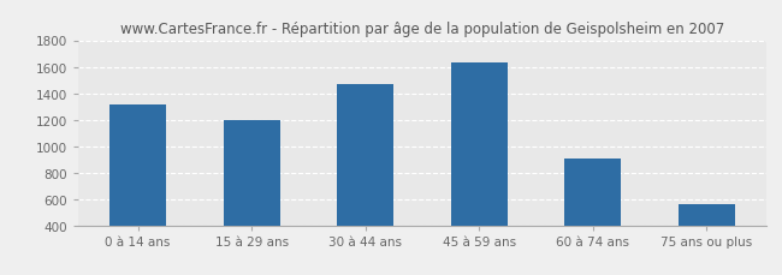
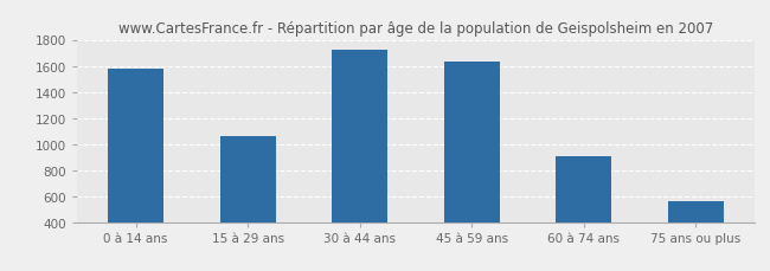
0 à 14 ans: 1310 -> 1580
15 à 29 ans: 1200 -> 1060
30 à 44 ans: 1460 -> 1720
